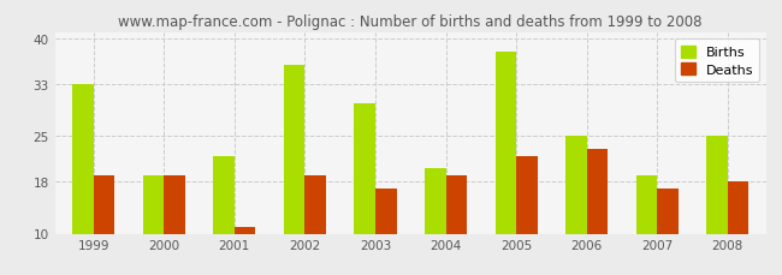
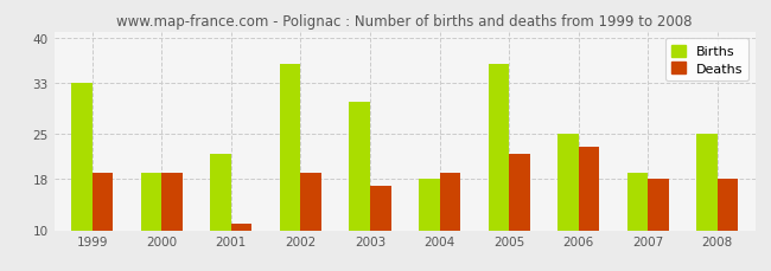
Births/2004: 20 -> 18
Births/2005: 38 -> 36
Deaths/2007: 17 -> 18
